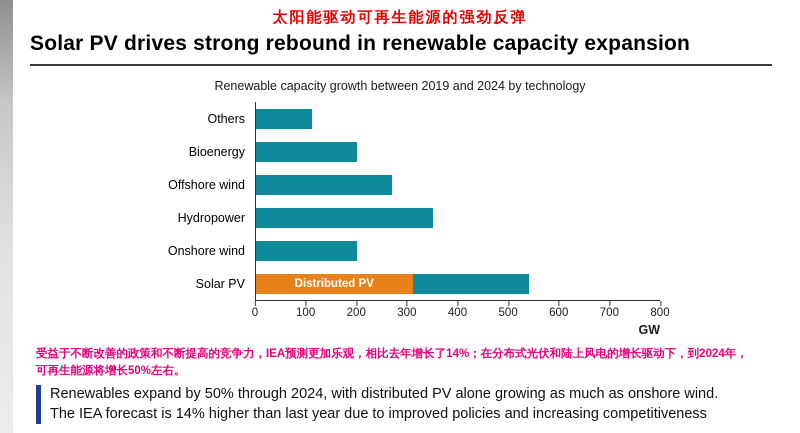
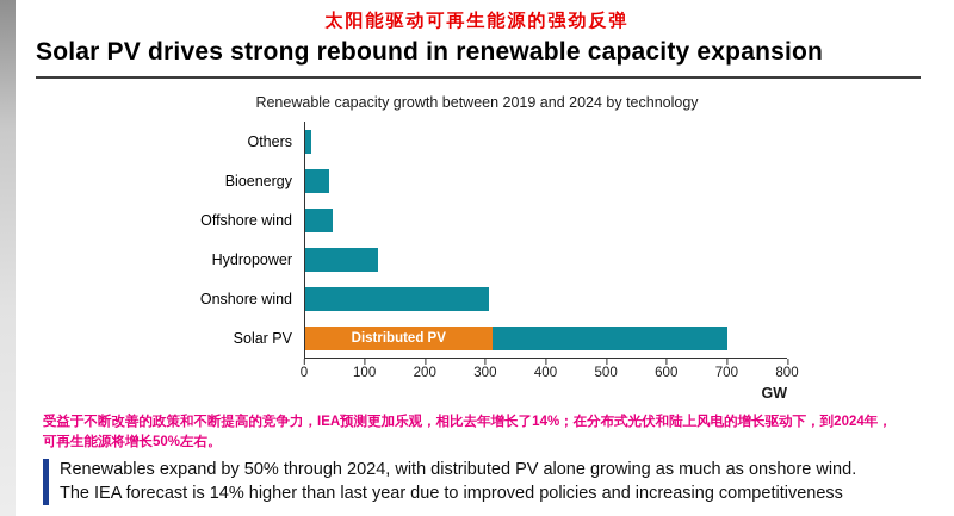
Others: 110 -> 10
Bioenergy: 200 -> 40
Offshore wind: 270 -> 40
Hydropower: 350 -> 120
Onshore wind: 200 -> 300
Solar PV: 540 -> 700
